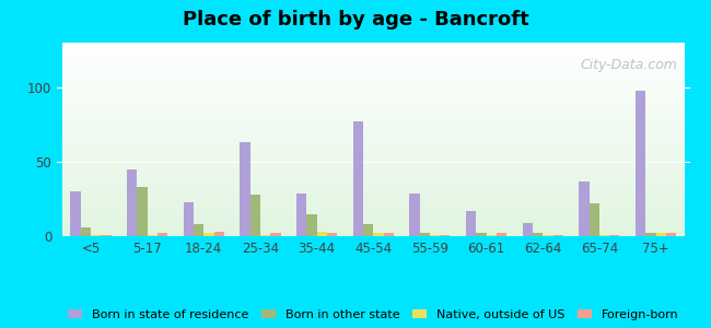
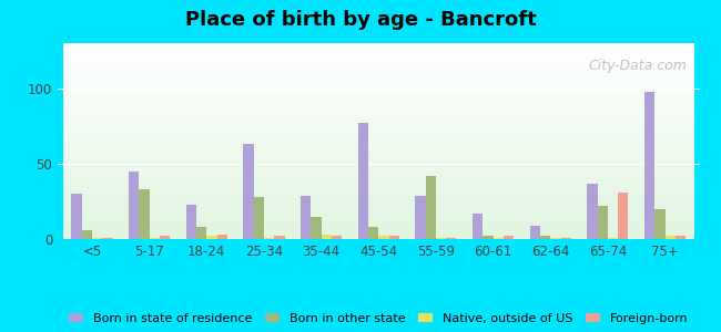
Born in other state/55-59: 2 -> 42
Foreign-born/65-74: 1 -> 31
Born in other state/75+: 2 -> 20
